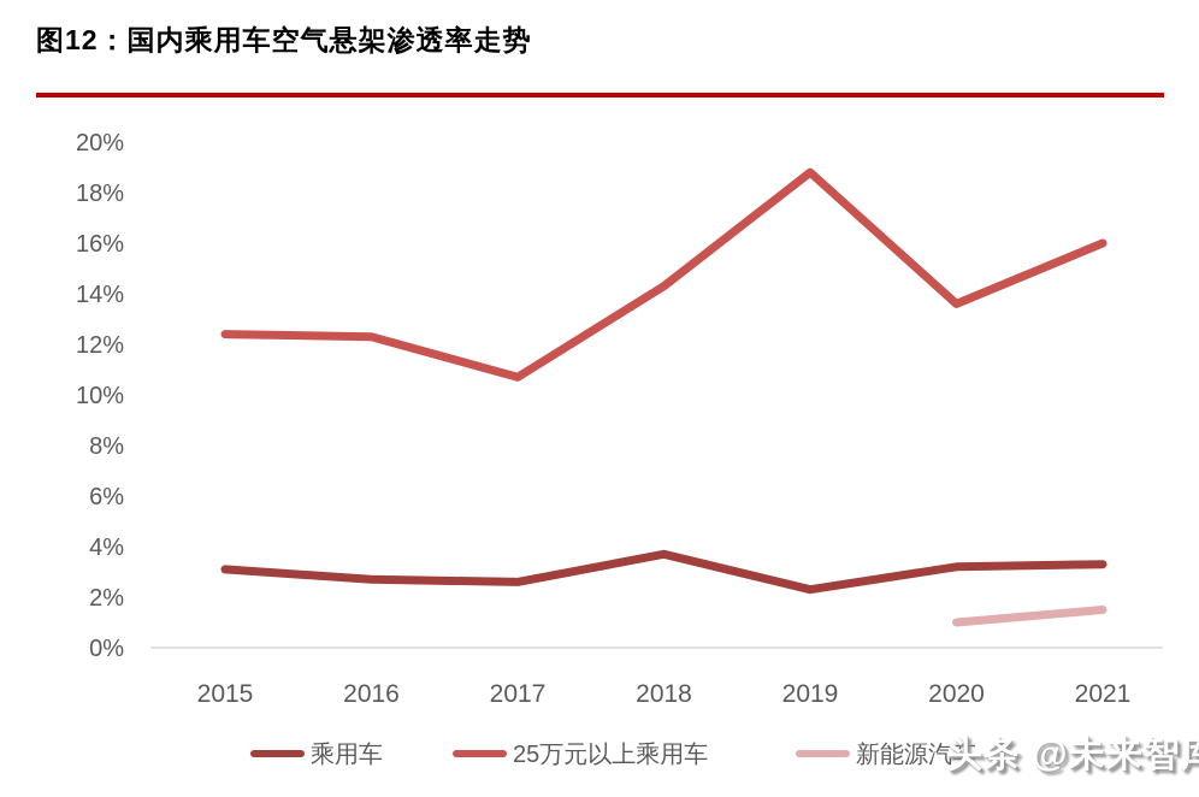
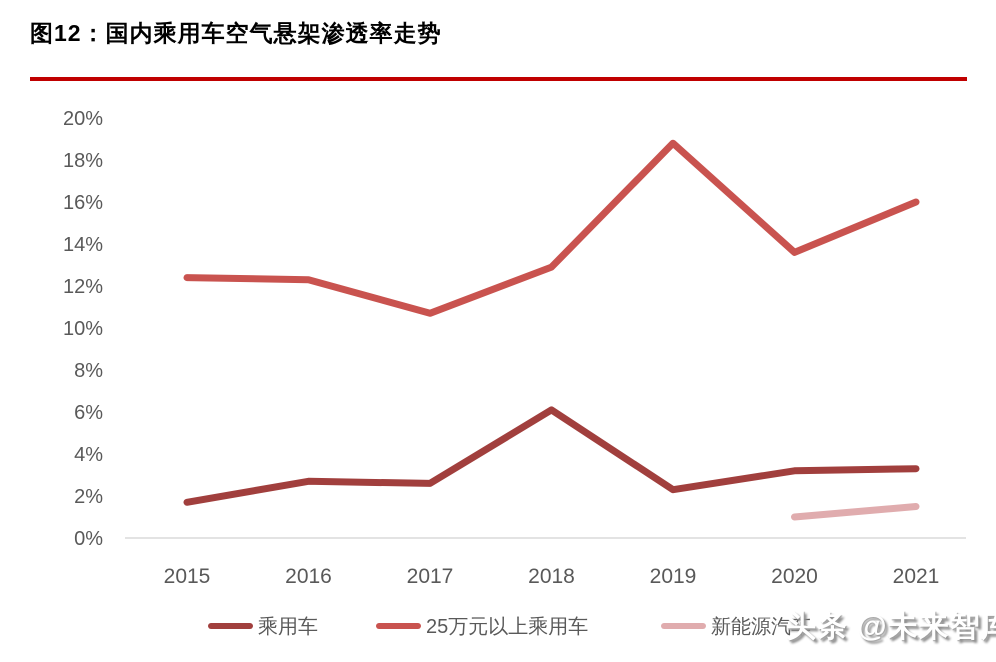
乘用车/2015: 3.1% -> 1.7%
乘用车/2018: 3.7% -> 6.1%
25万元以上乘用车/2018: 14.3% -> 12.9%
